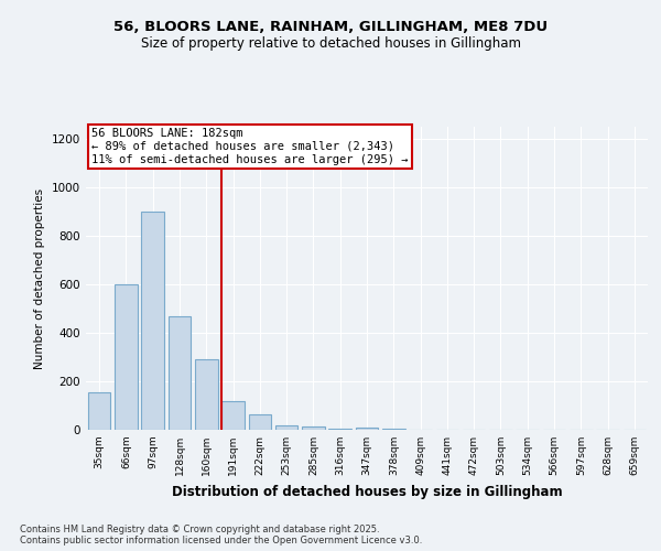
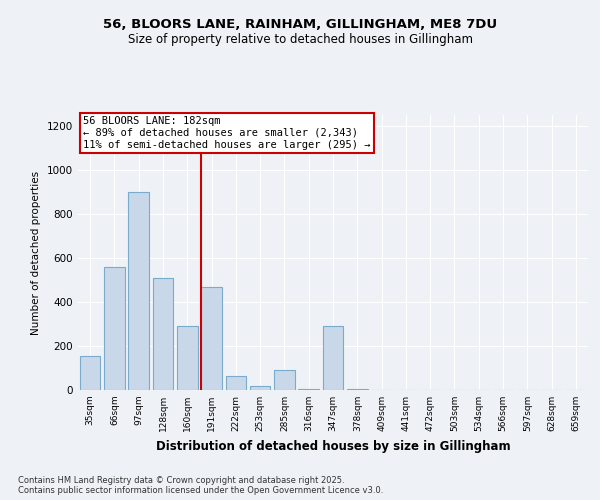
66sqm: 600 -> 560
128sqm: 470 -> 510
191sqm: 120 -> 470
285sqm: 12 -> 90
347sqm: 10 -> 290
